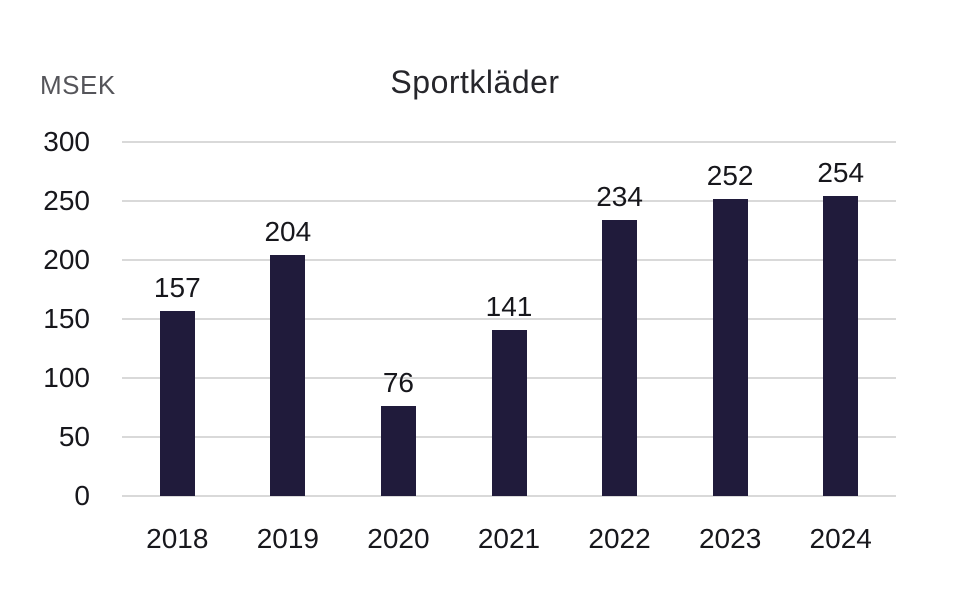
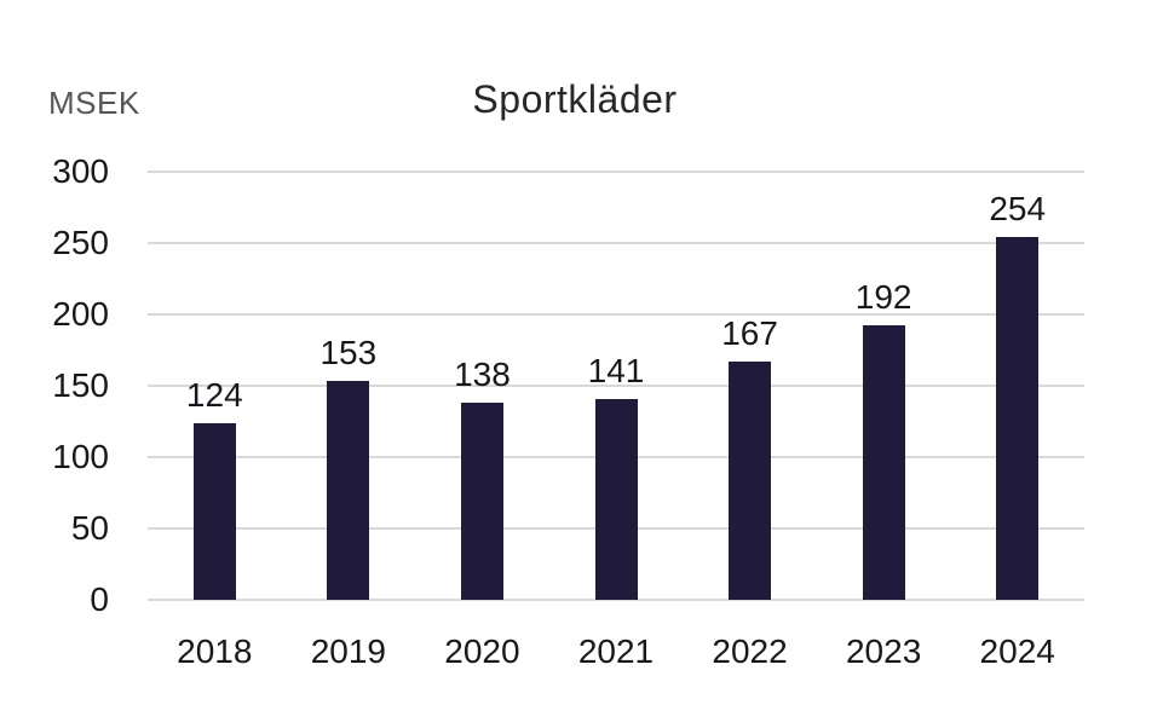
2018: 157 -> 124
2019: 204 -> 153
2020: 76 -> 138
2022: 234 -> 167
2023: 252 -> 192
